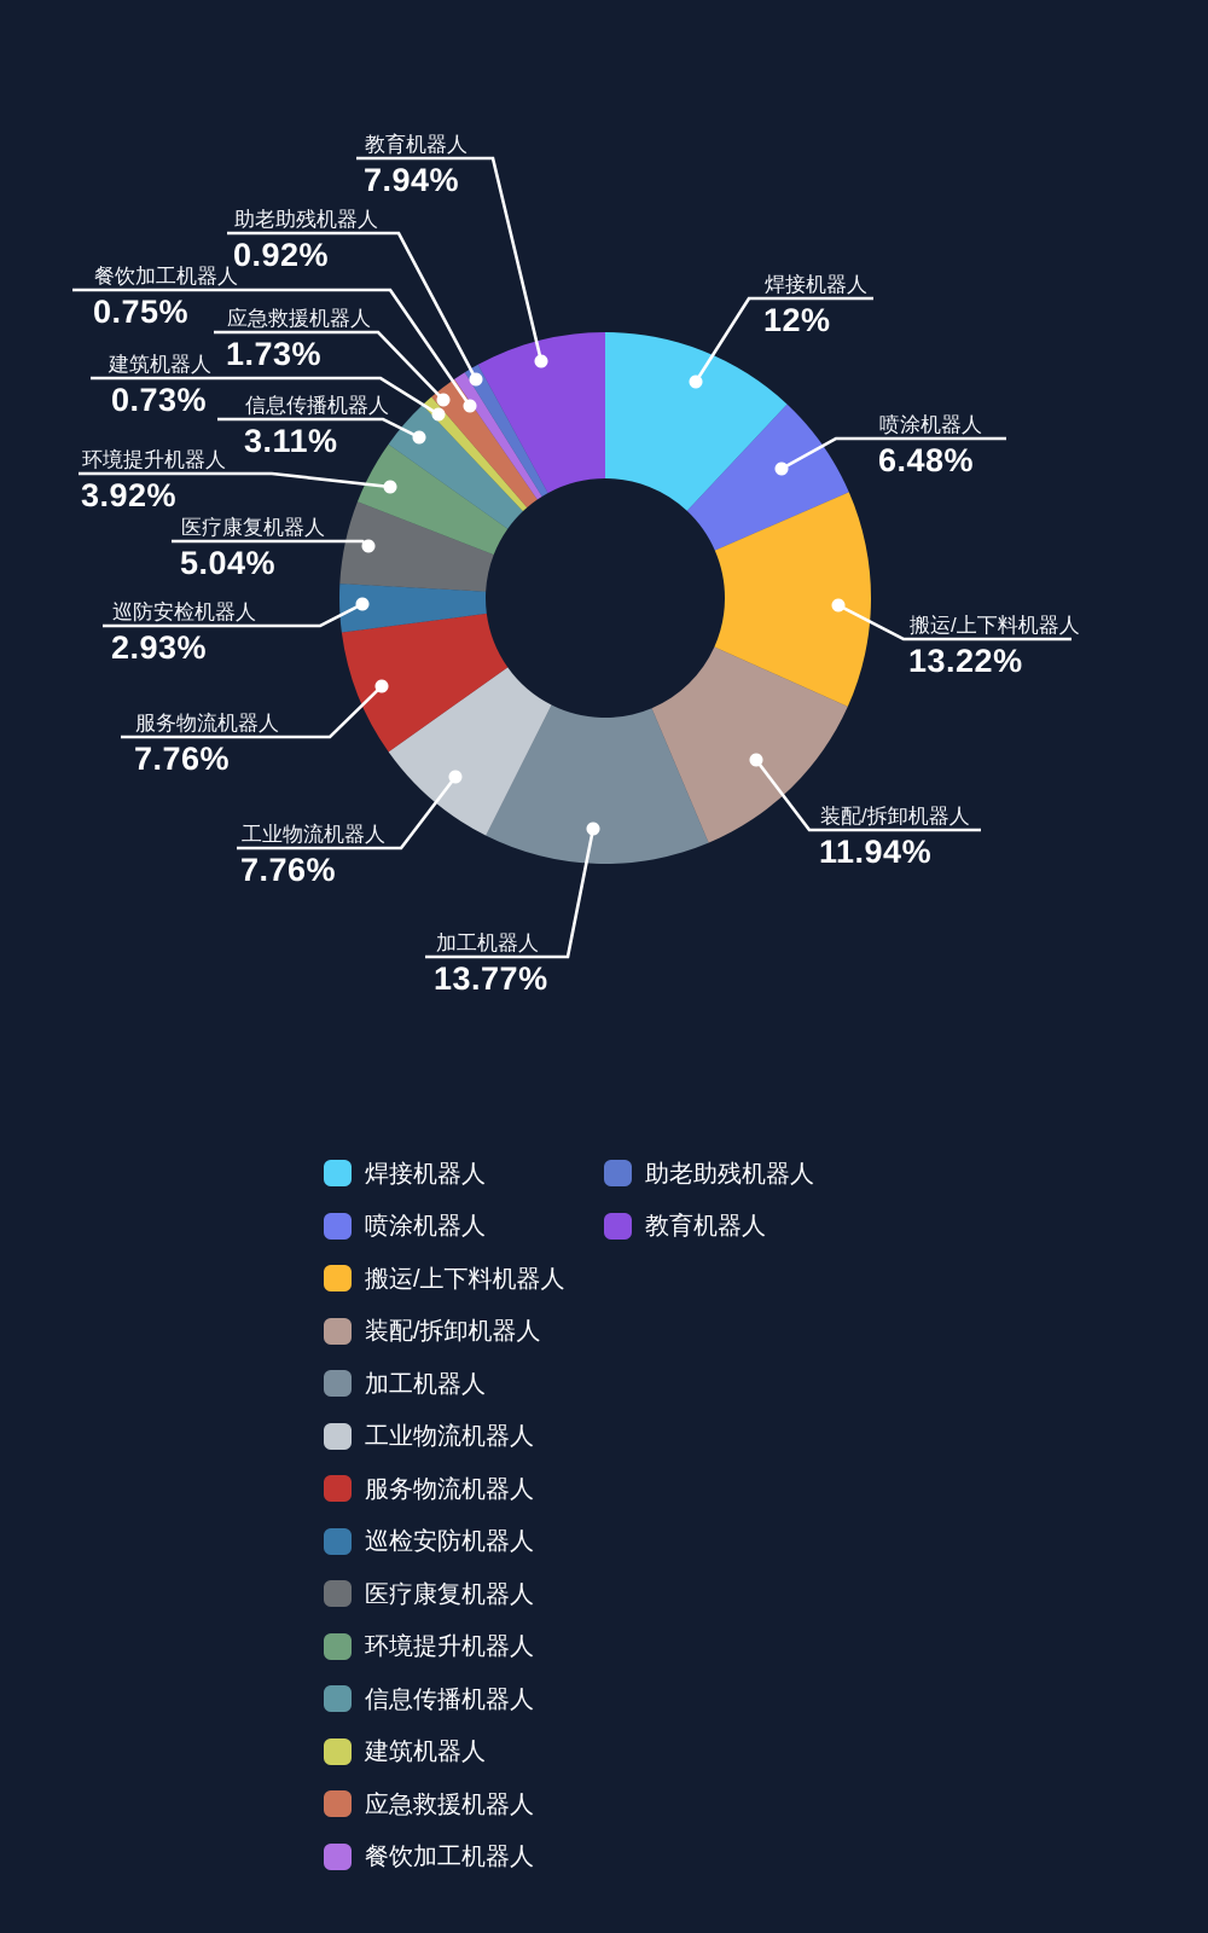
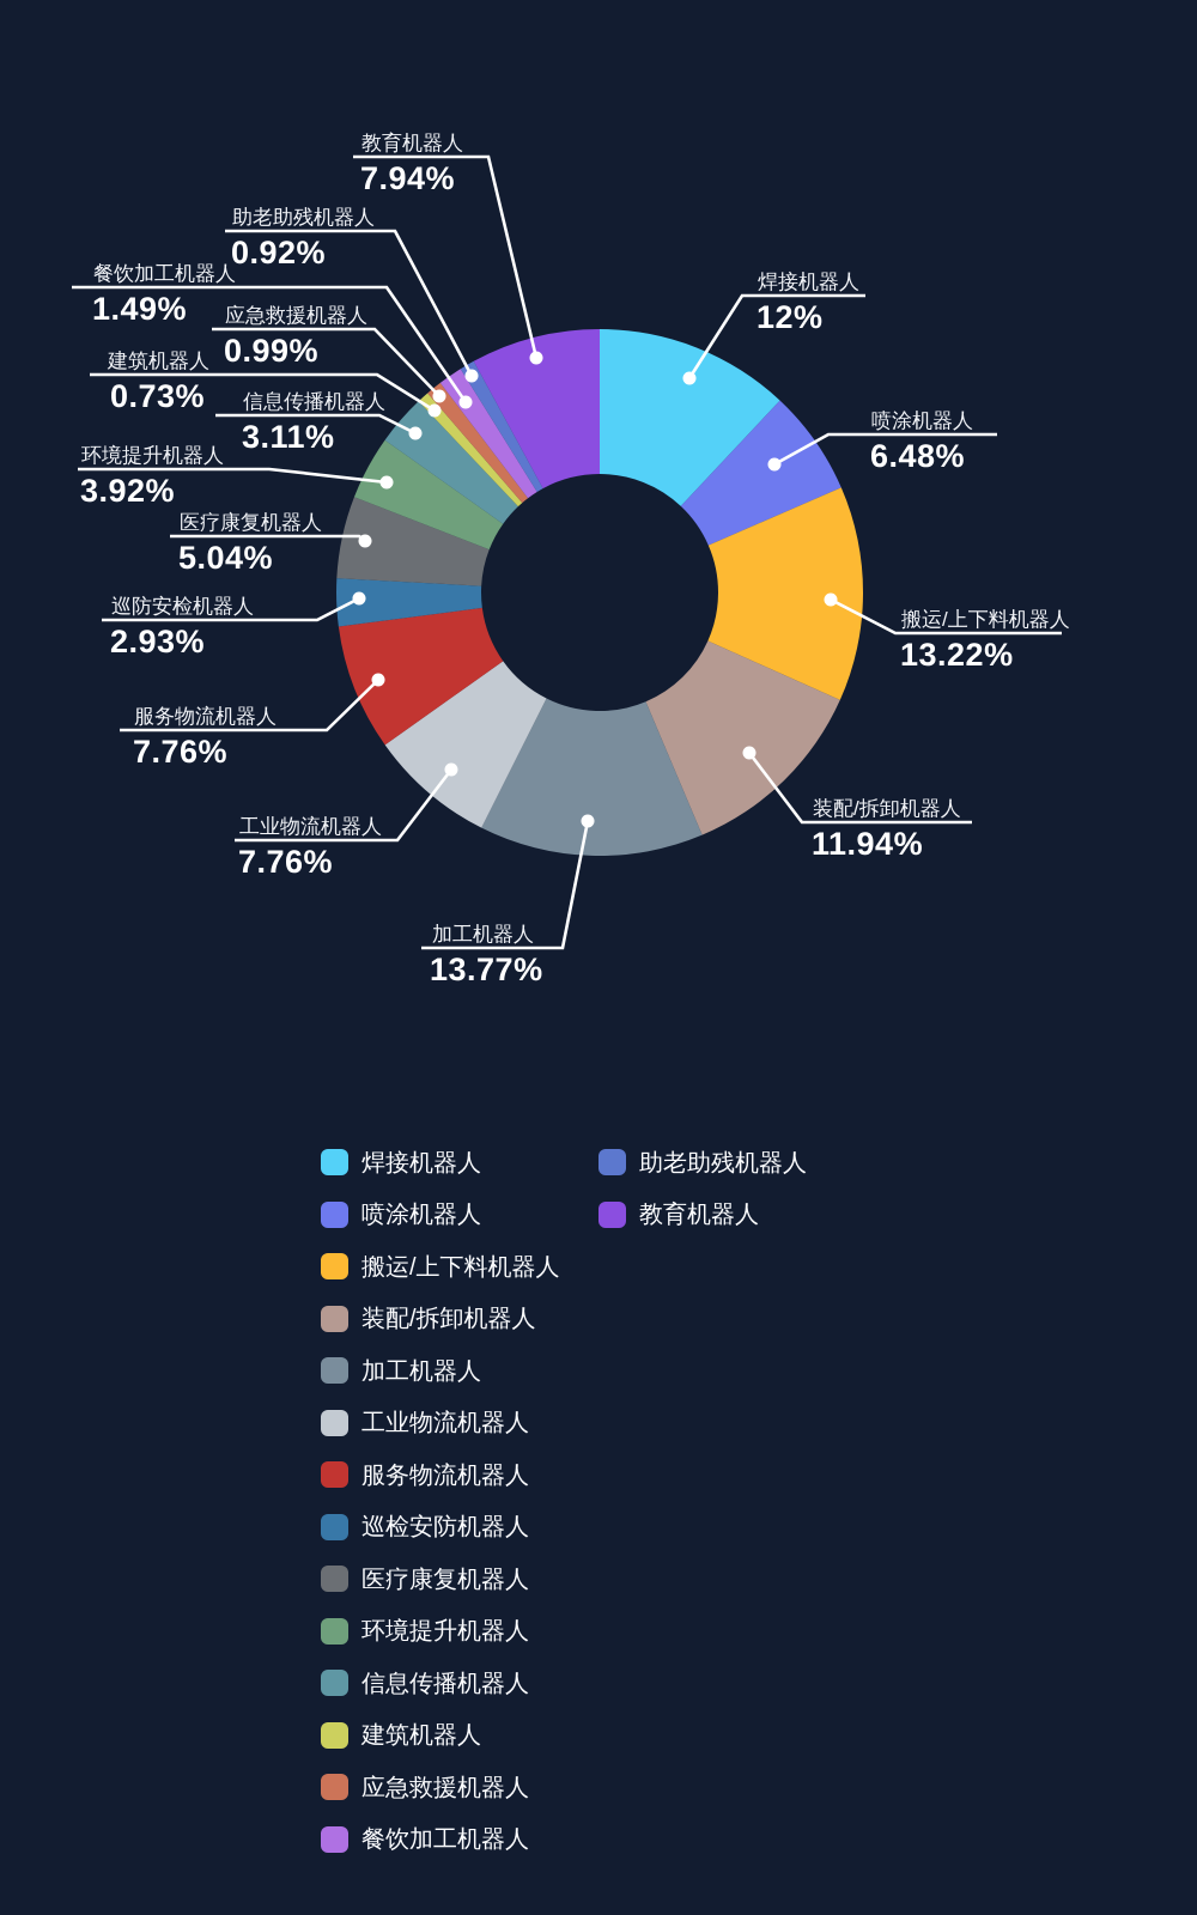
应急救援机器人: 1.73% -> 0.99%
餐饮加工机器人: 0.75% -> 1.49%
